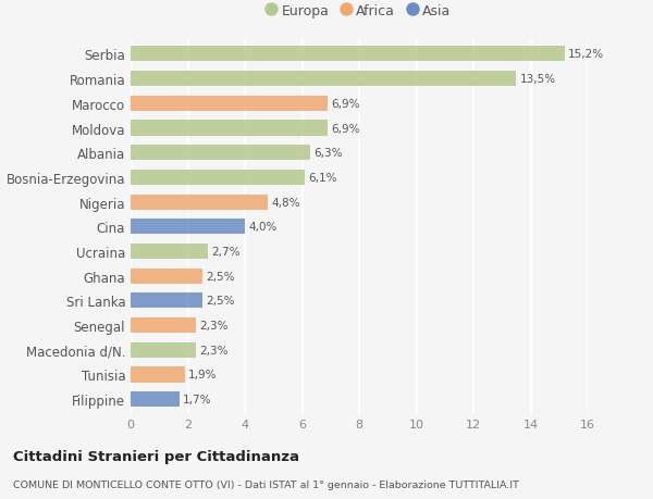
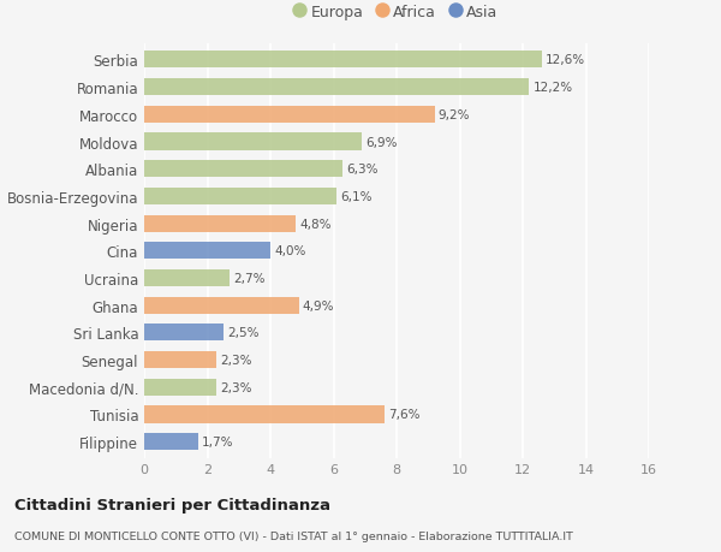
Serbia: 15,2% -> 12,6%
Romania: 13,5% -> 12,2%
Marocco: 6,9% -> 9,2%
Ghana: 2,5% -> 4,9%
Tunisia: 1,9% -> 7,6%
